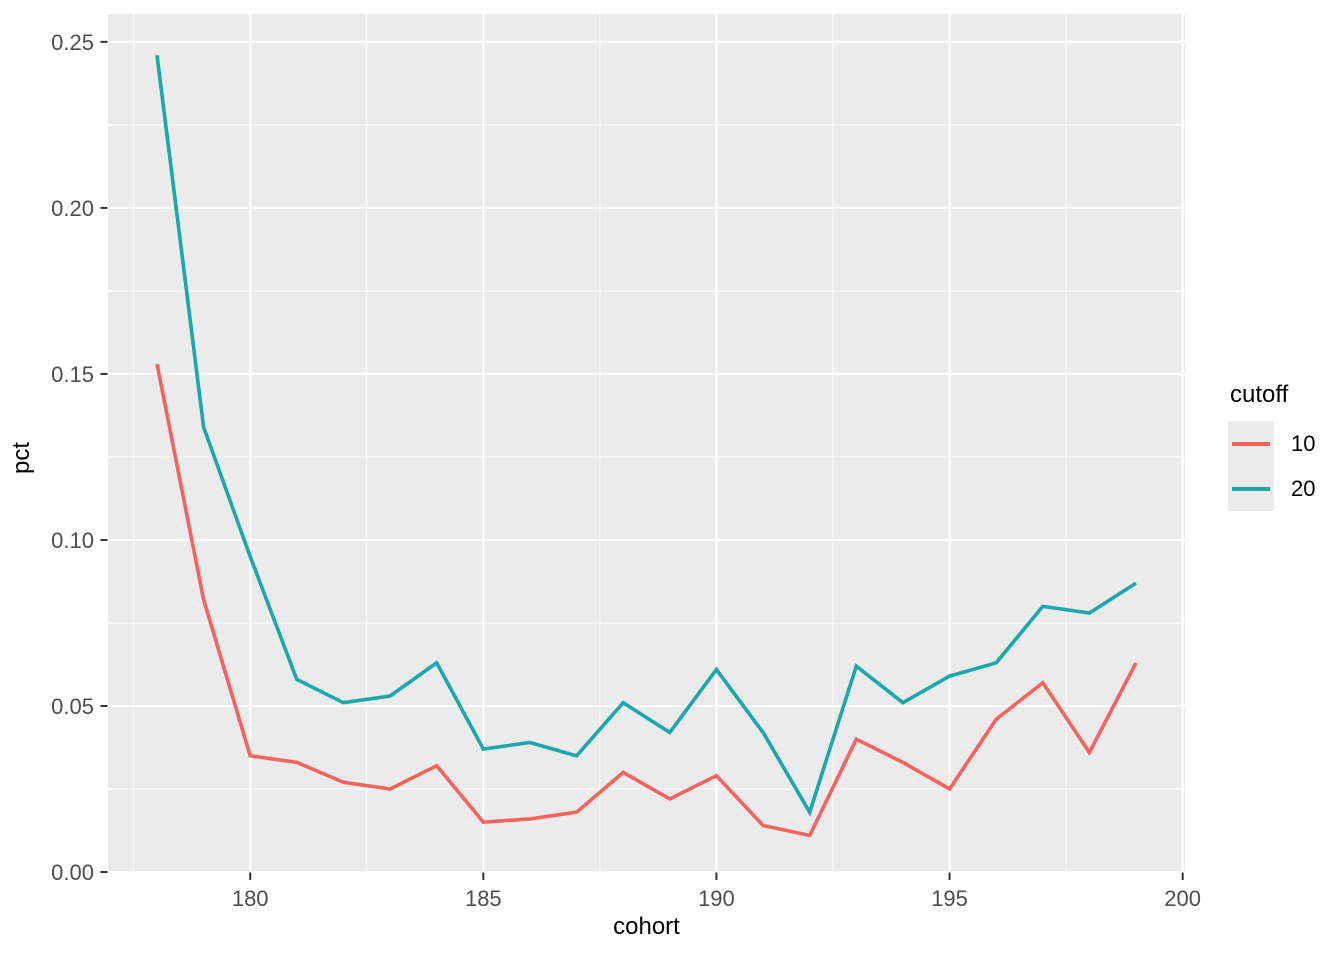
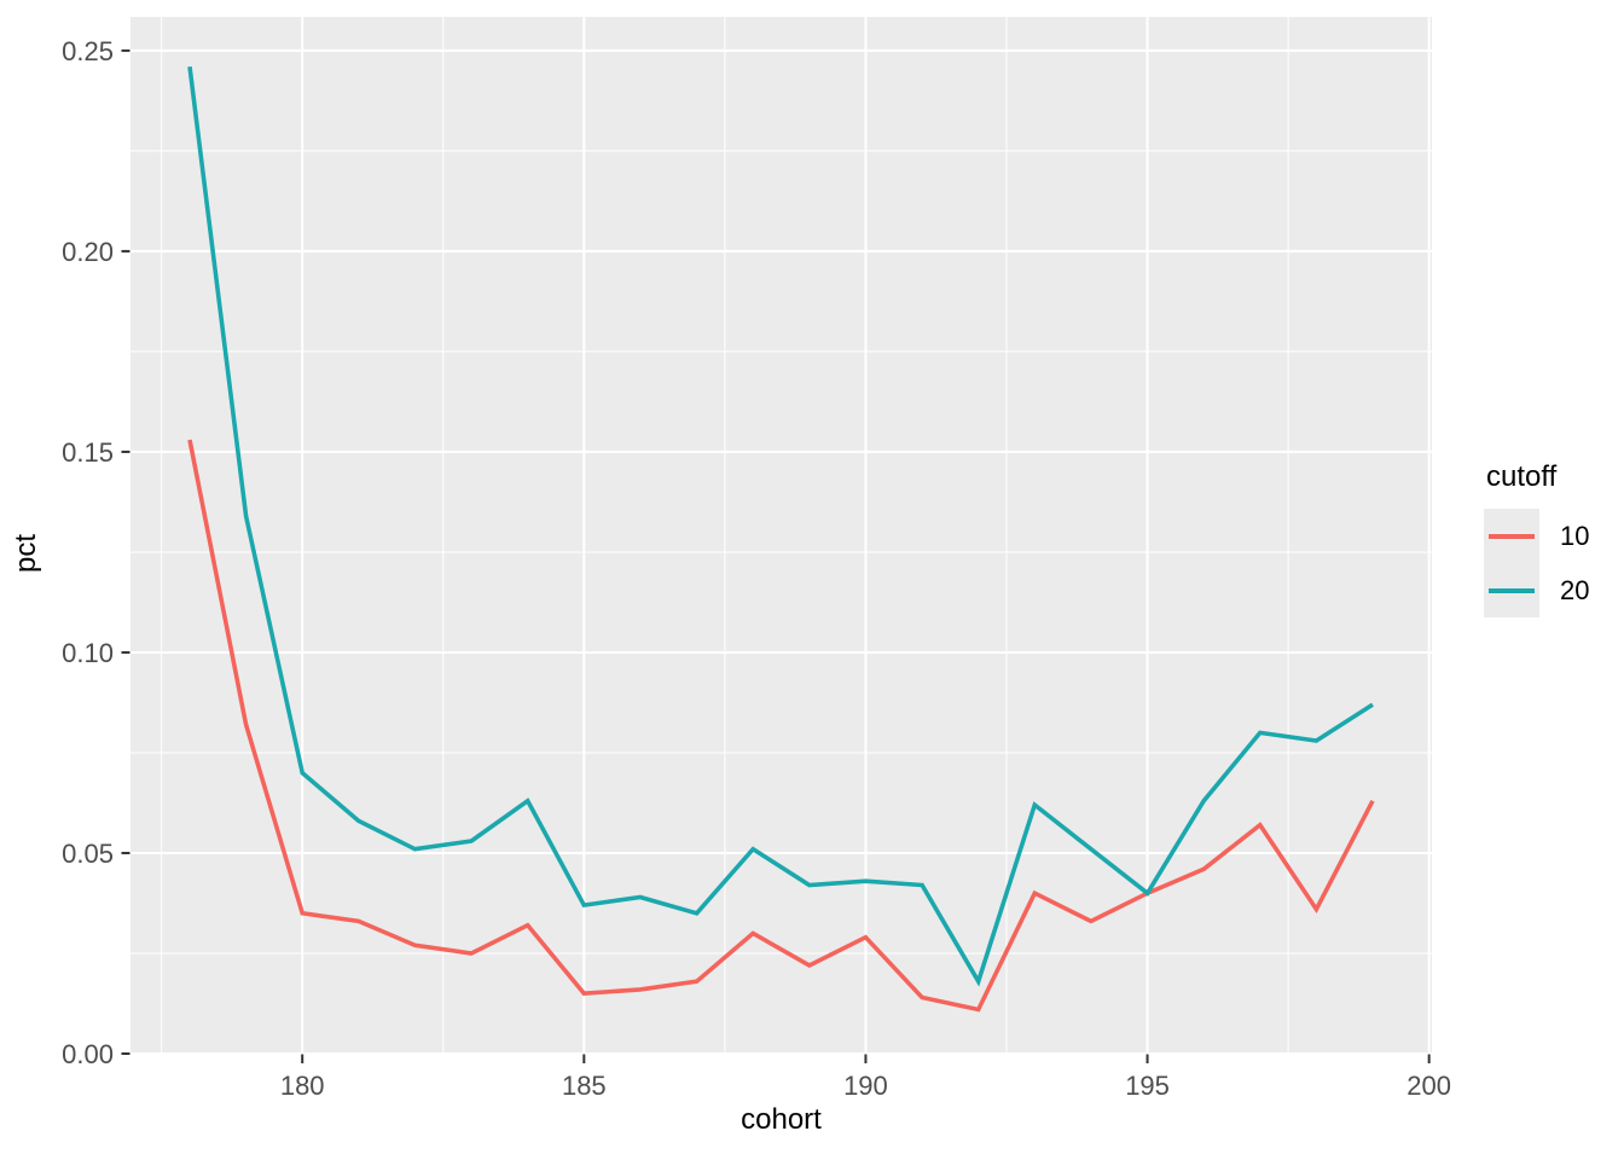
20/180: 0.095 -> 0.070
20/190: 0.061 -> 0.043
10/195: 0.025 -> 0.040
20/195: 0.059 -> 0.040
